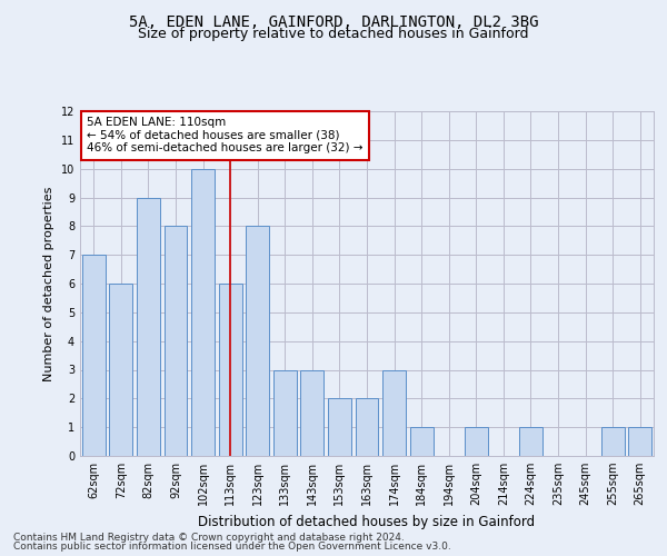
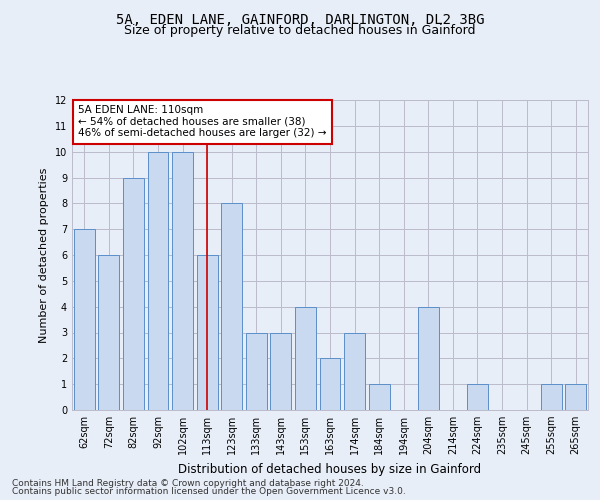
92sqm: 8 -> 10
153sqm: 2 -> 4
204sqm: 1 -> 4
